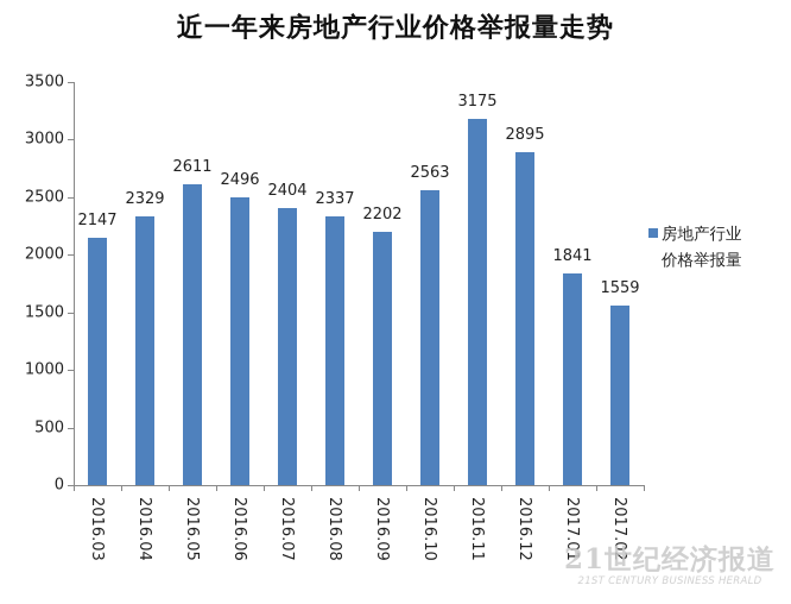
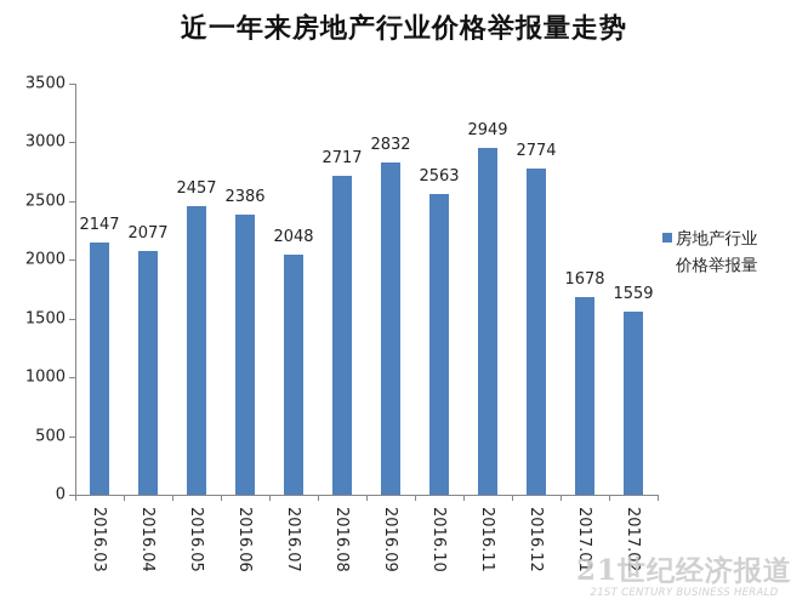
2016.04: 2329 -> 2077
2016.05: 2611 -> 2457
2016.06: 2496 -> 2386
2016.07: 2404 -> 2048
2016.08: 2337 -> 2717
2016.09: 2202 -> 2832
2016.11: 3175 -> 2949
2016.12: 2895 -> 2774
2017.01: 1841 -> 1678
